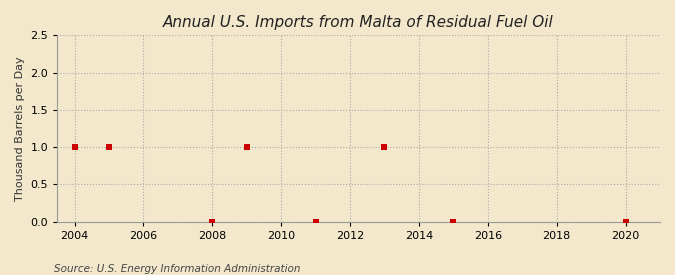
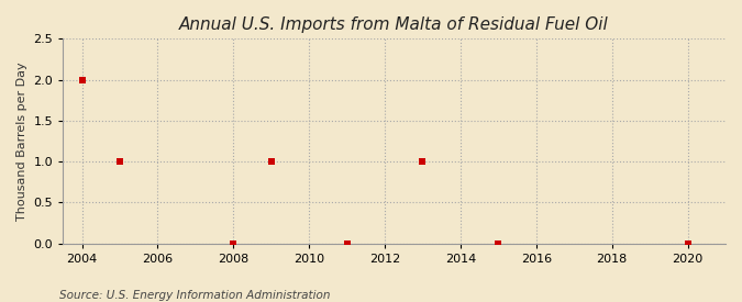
2004: 1 -> 2
